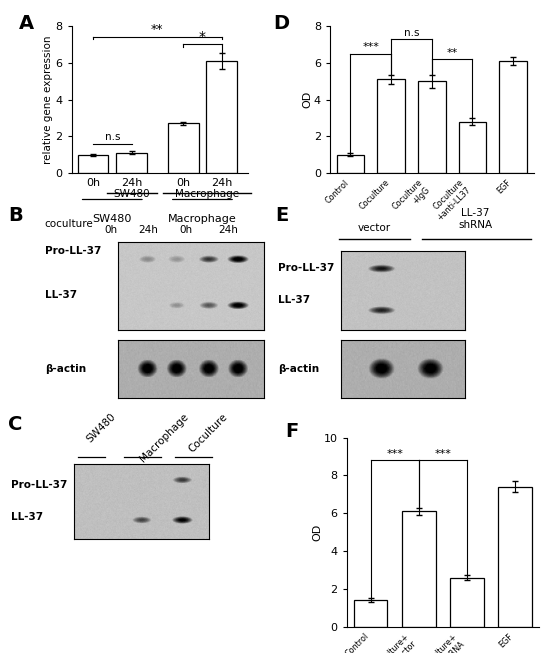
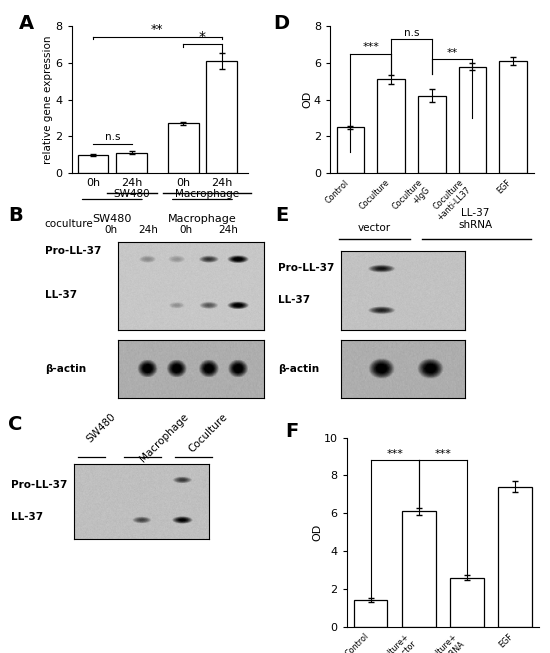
Control: 1.0 -> 2.5
Coculture +IgG: 5.0 -> 4.2
Coculture +anti-LL37: 2.8 -> 5.8
